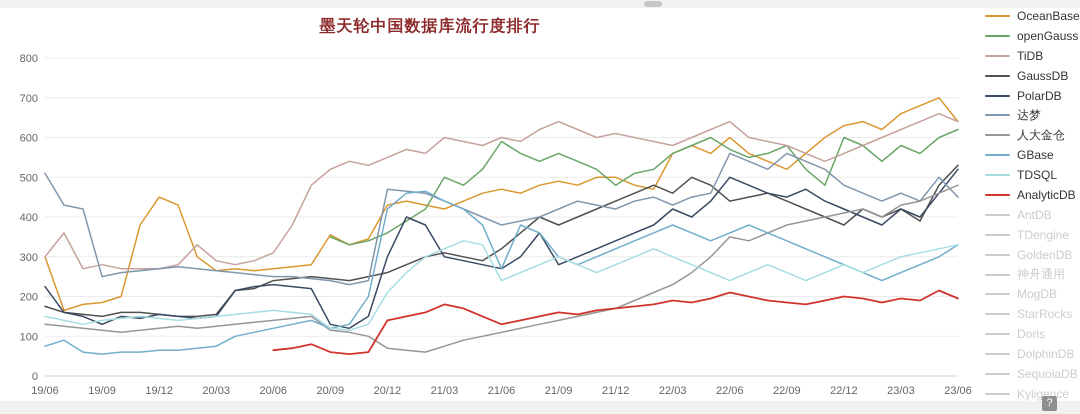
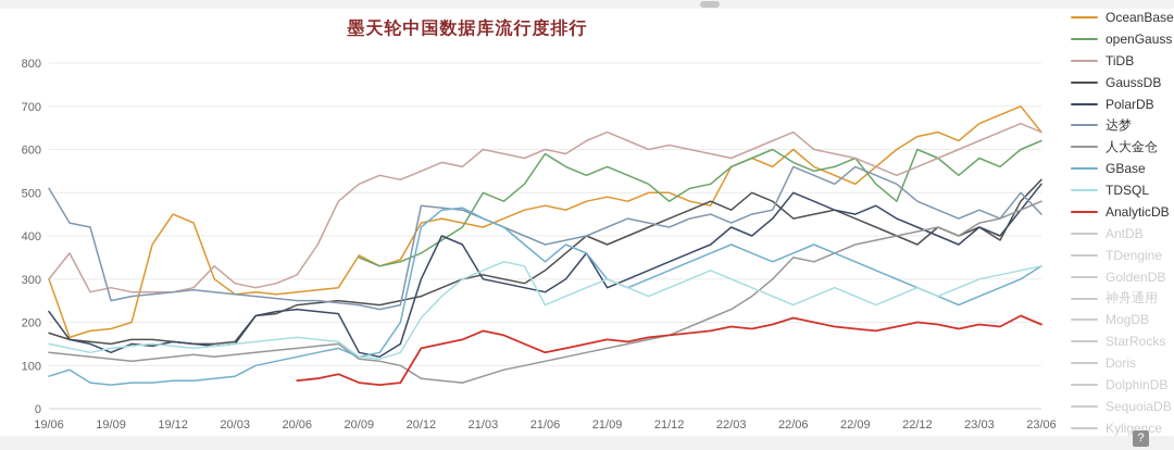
GBase/21/06: 270 -> 340
